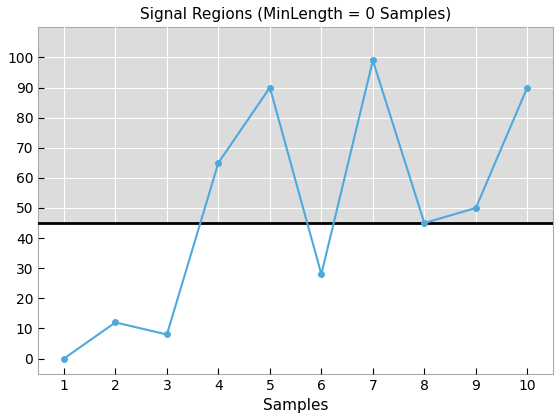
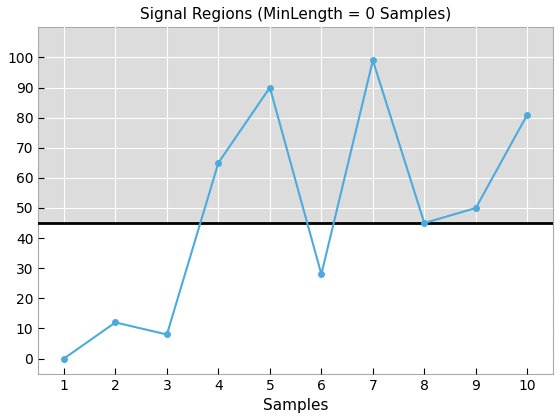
10: 90 -> 81
